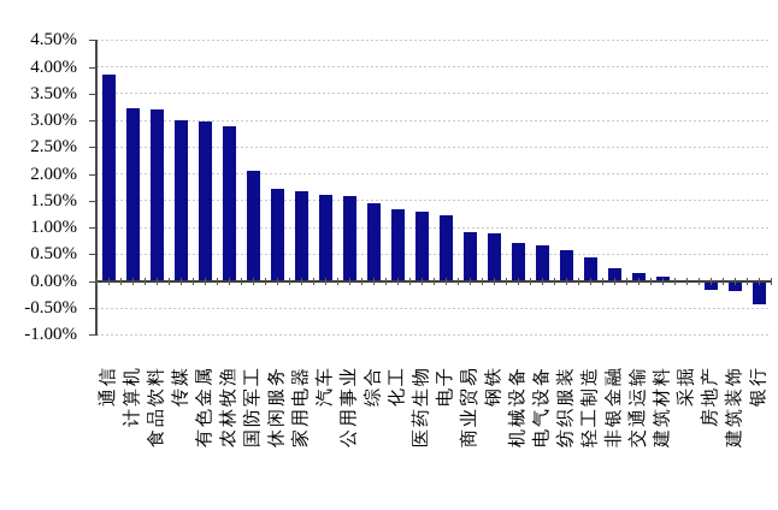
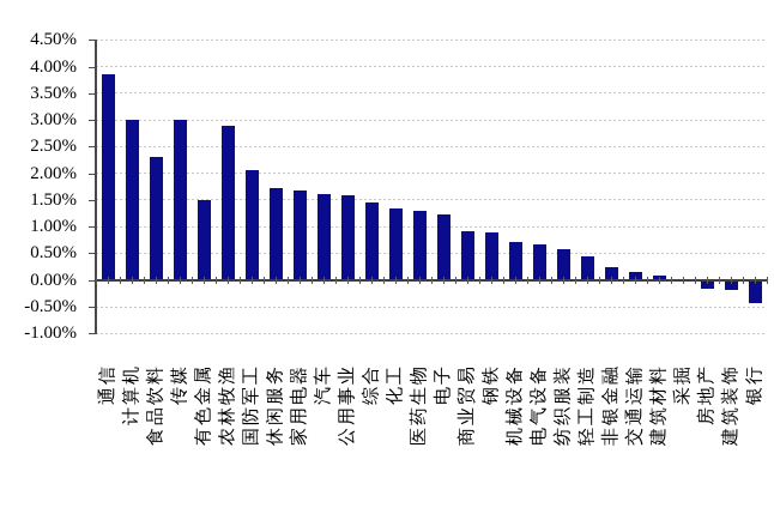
计算机: 3.2% -> 3.0%
食品饮料: 3.2% -> 2.3%
有色金属: 3.0% -> 1.5%
